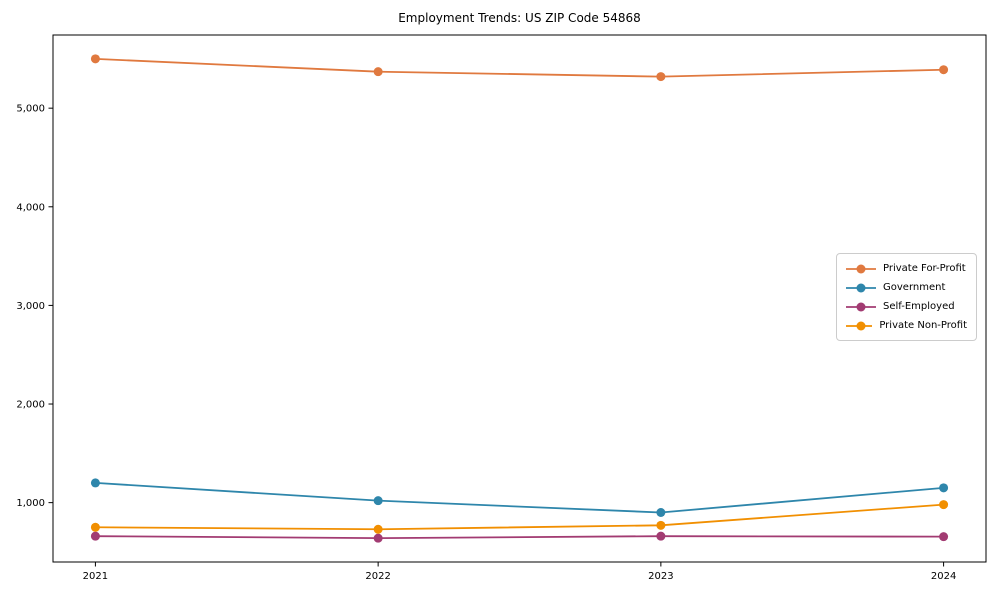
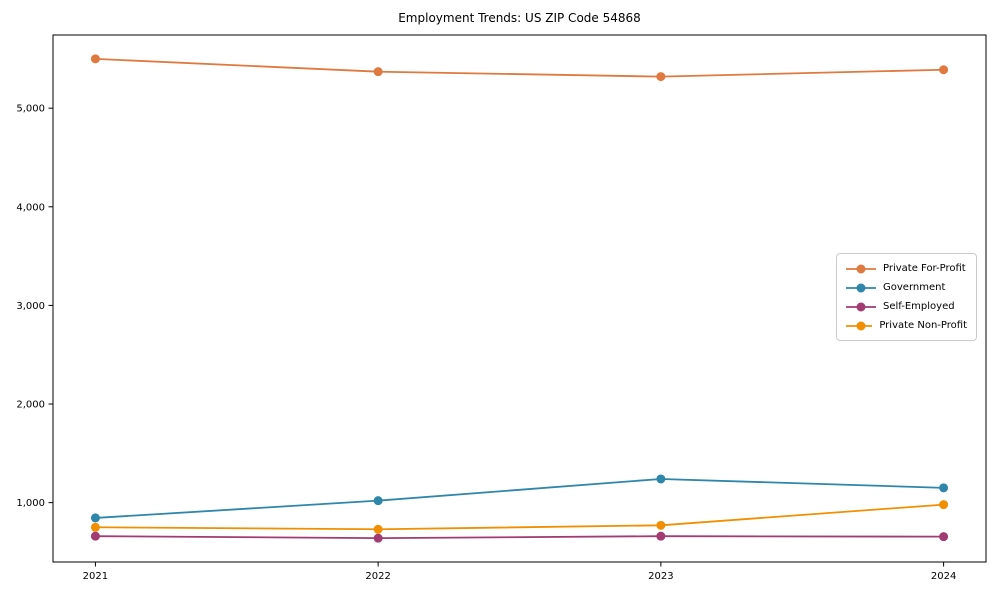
Government/2021: 1200 -> 800
Government/2023: 900 -> 1200
